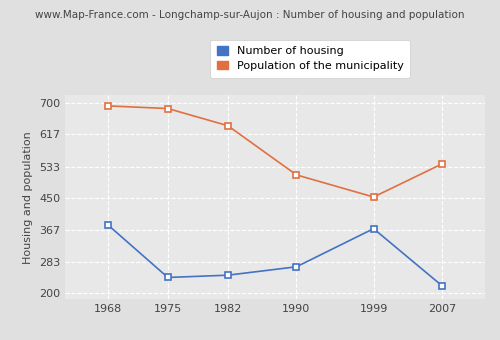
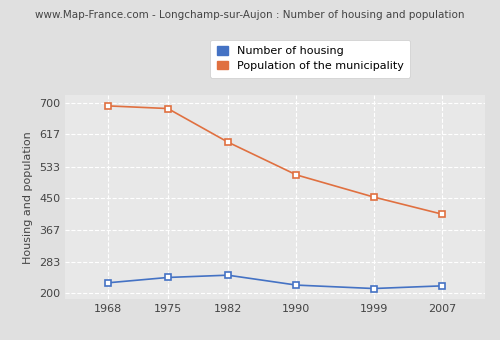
Number of housing/1968: 380 -> 228
Population of the municipality/1982: 640 -> 597
Number of housing/1990: 270 -> 222
Number of housing/1999: 370 -> 213
Population of the municipality/2007: 540 -> 408
